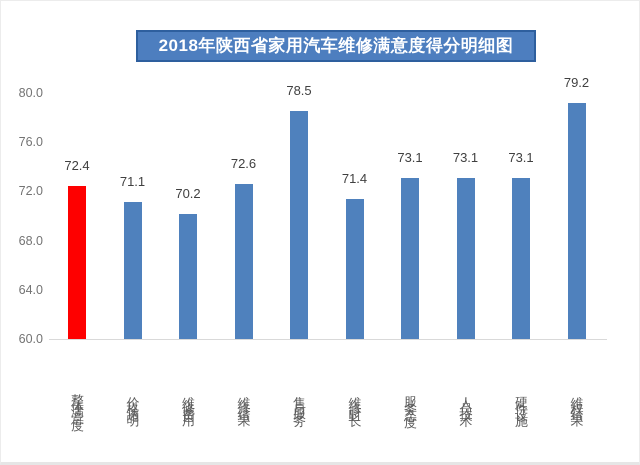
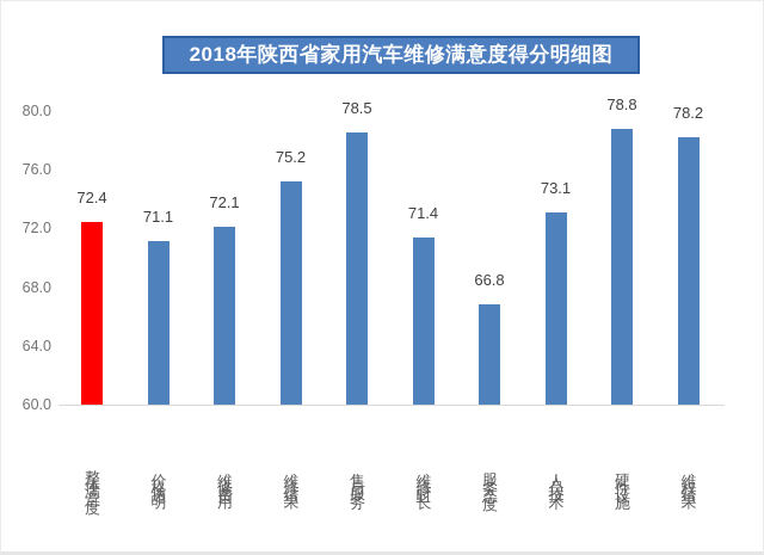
维修费用: 70.2 -> 72.1
维修结果: 72.6 -> 75.2
服务态度: 73.1 -> 66.8
硬件设施: 73.1 -> 78.8
维权结果: 79.2 -> 78.2
